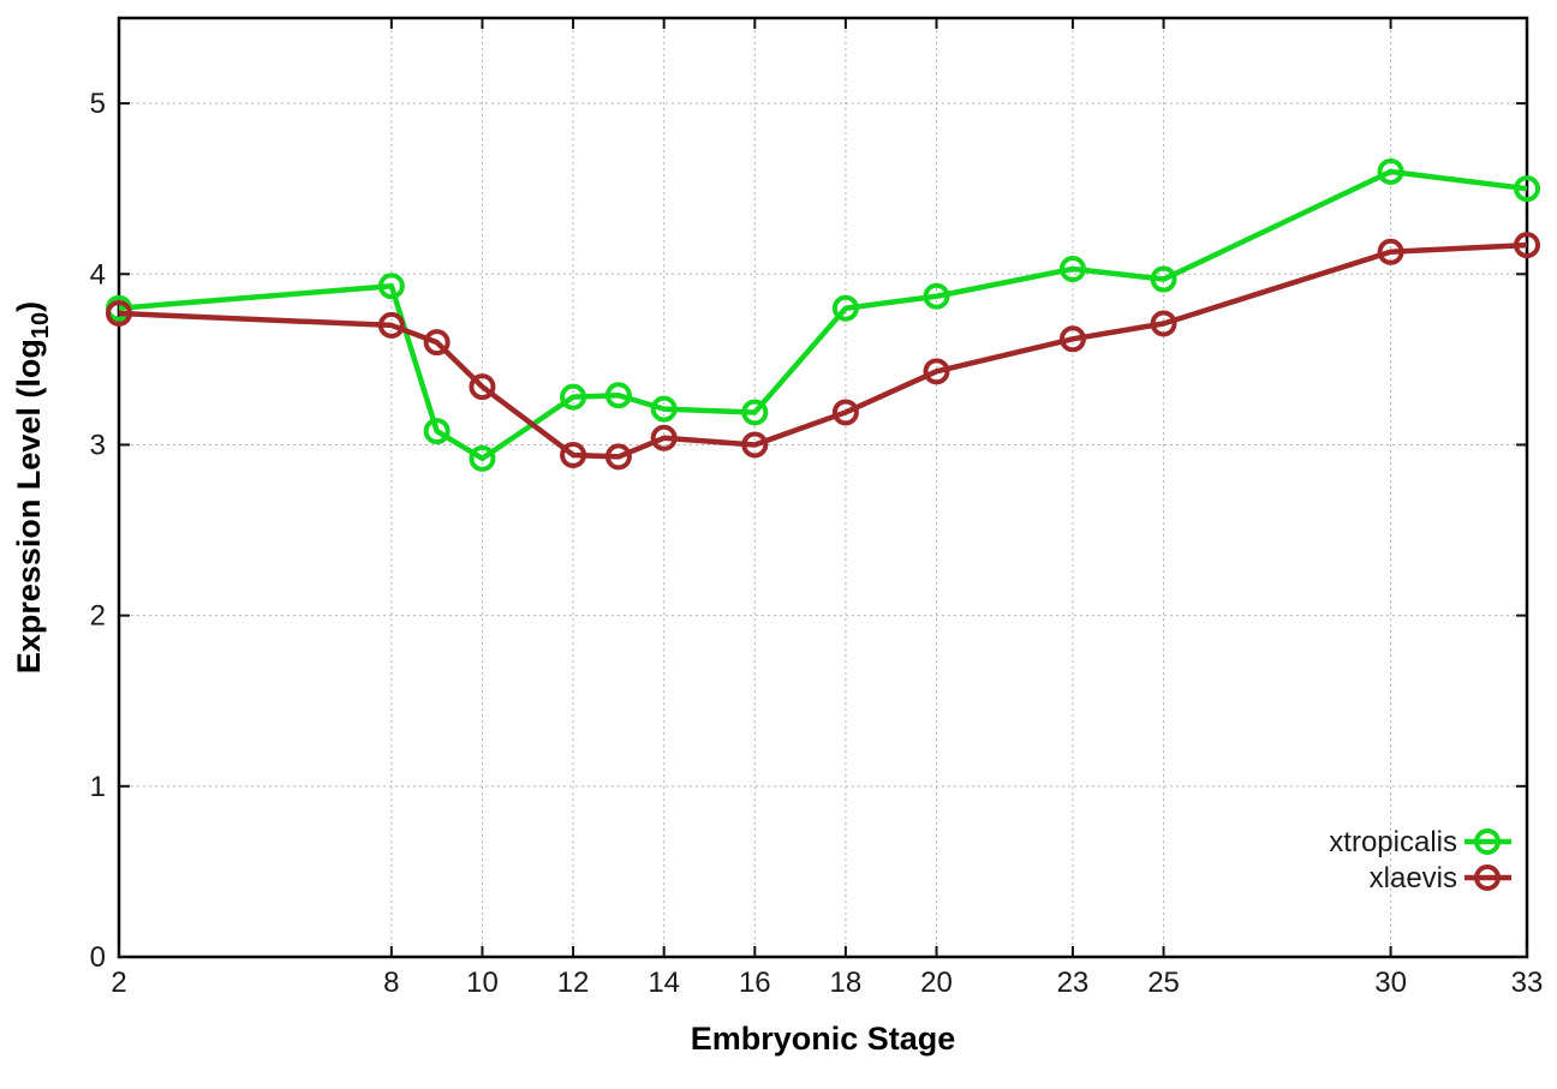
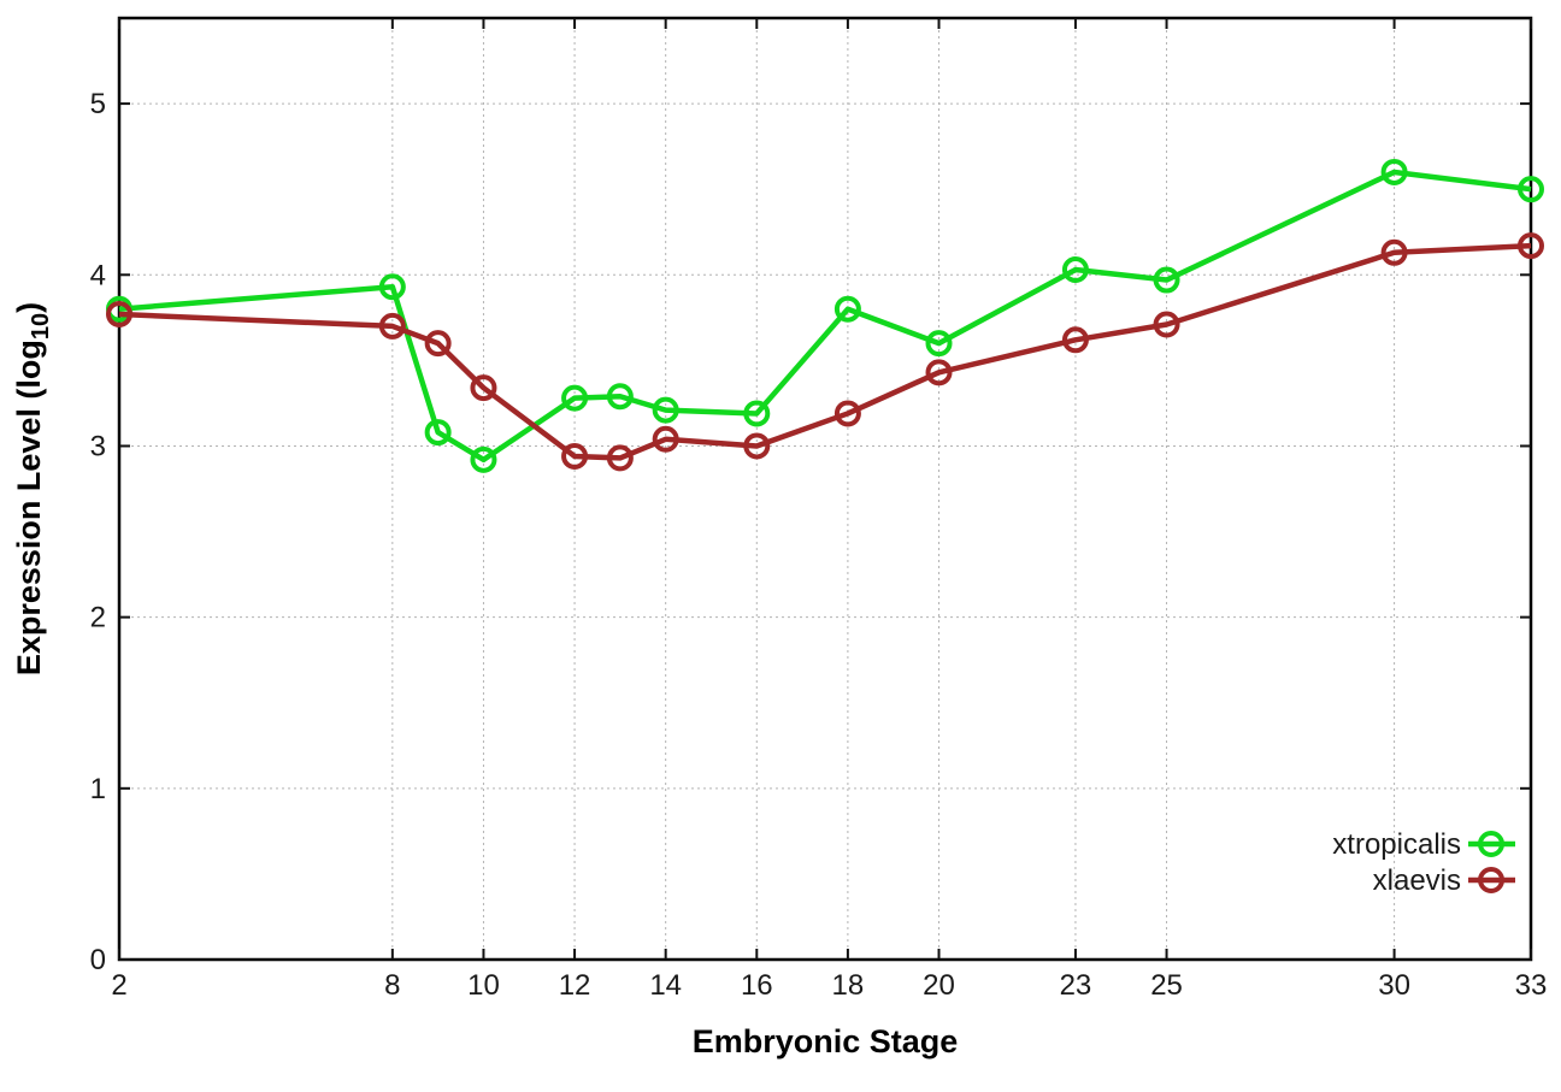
xtropicalis/20: 3.87 -> 3.60
